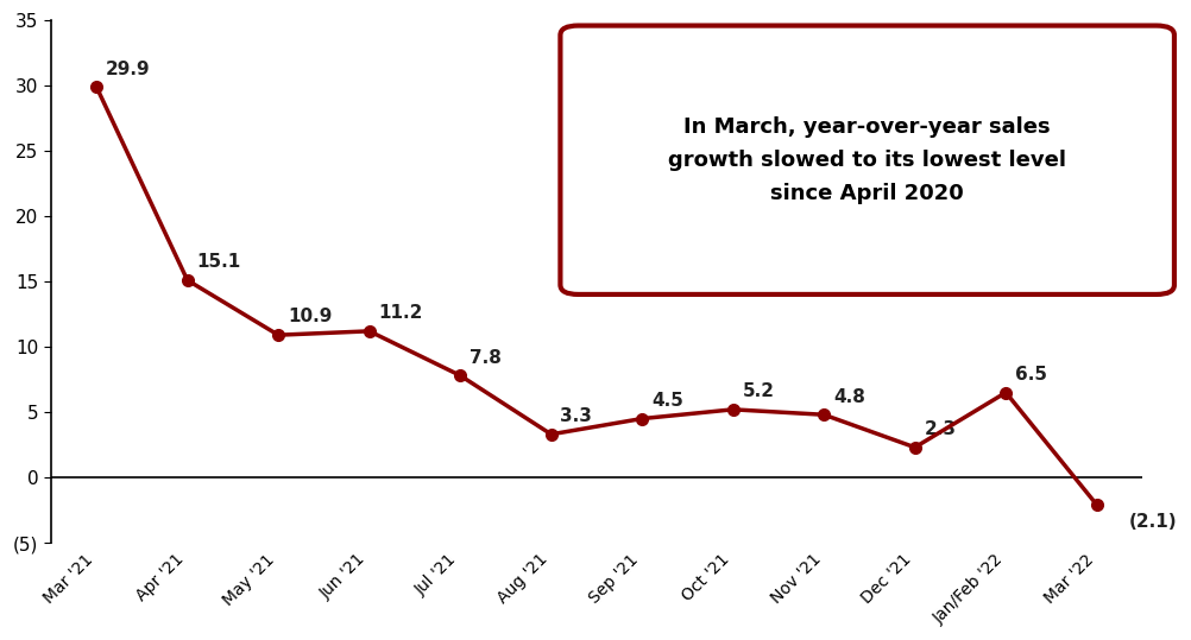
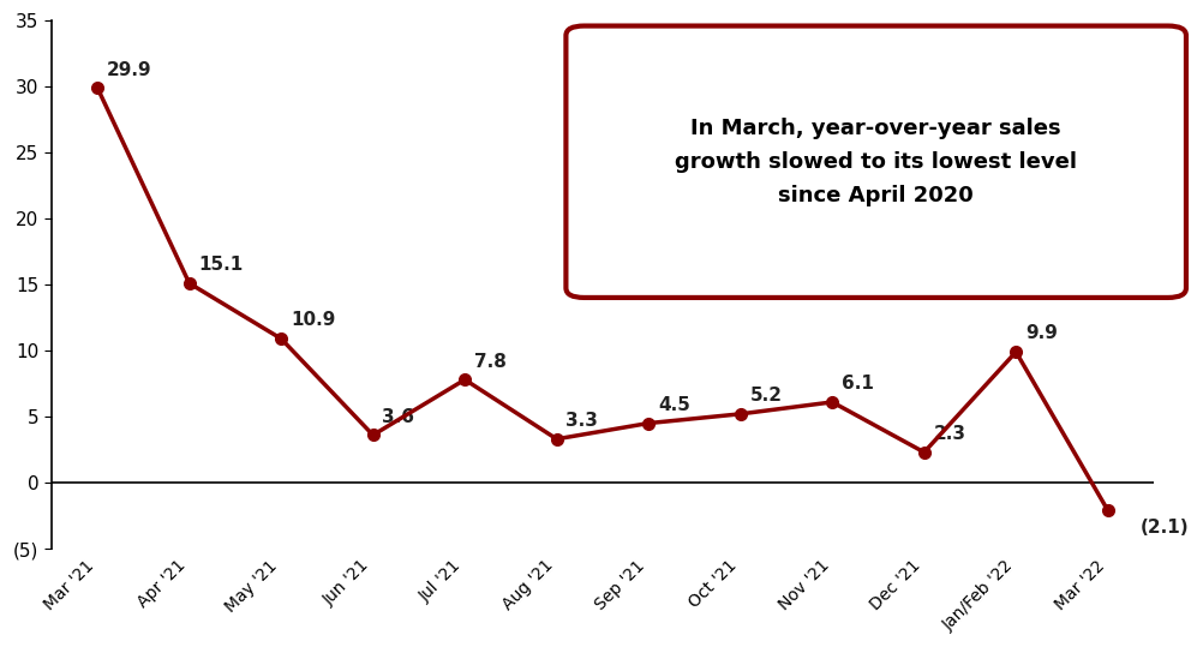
Jun '21: 11.2 -> 3.6
Nov '21: 4.8 -> 6.1
Jan/Feb '22: 6.5 -> 9.9
